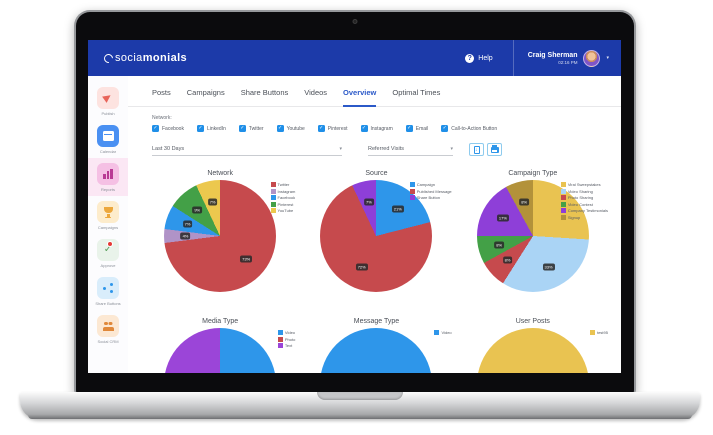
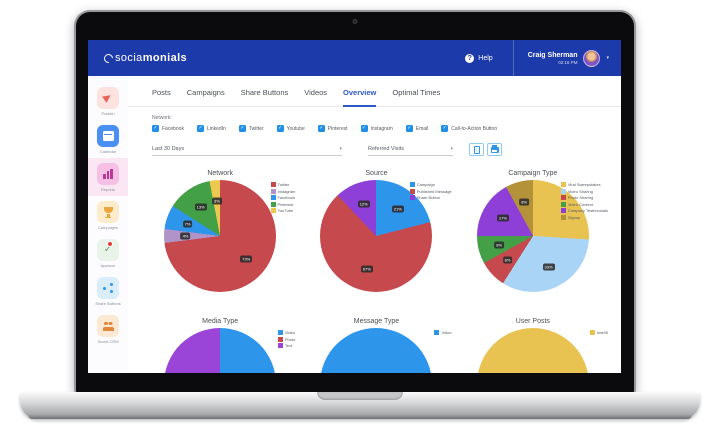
Network/Pinterest: 9% -> 13%
Network/YouTube: 7% -> 3%
Source/Published Message: 72% -> 67%
Source/Share Button: 7% -> 12%
